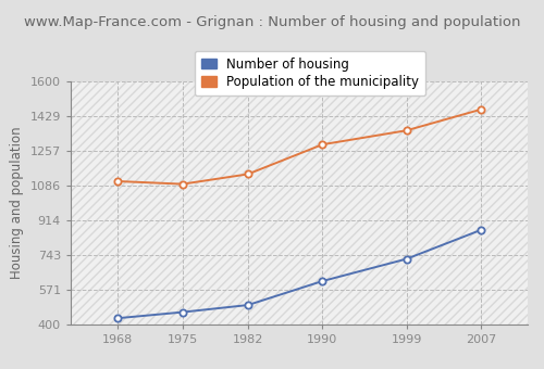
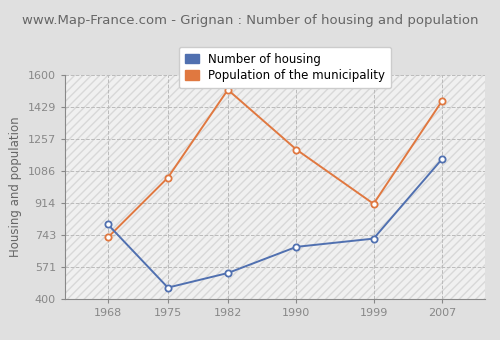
Number of housing/1968: 430 -> 800
Population of the municipality/1968: 1110 -> 730
Population of the municipality/1975: 1090 -> 1050
Number of housing/1982: 500 -> 540
Population of the municipality/1982: 1140 -> 1520
Number of housing/1990: 620 -> 680
Population of the municipality/1990: 1290 -> 1200
Population of the municipality/1999: 1360 -> 910
Number of housing/2007: 870 -> 1150
